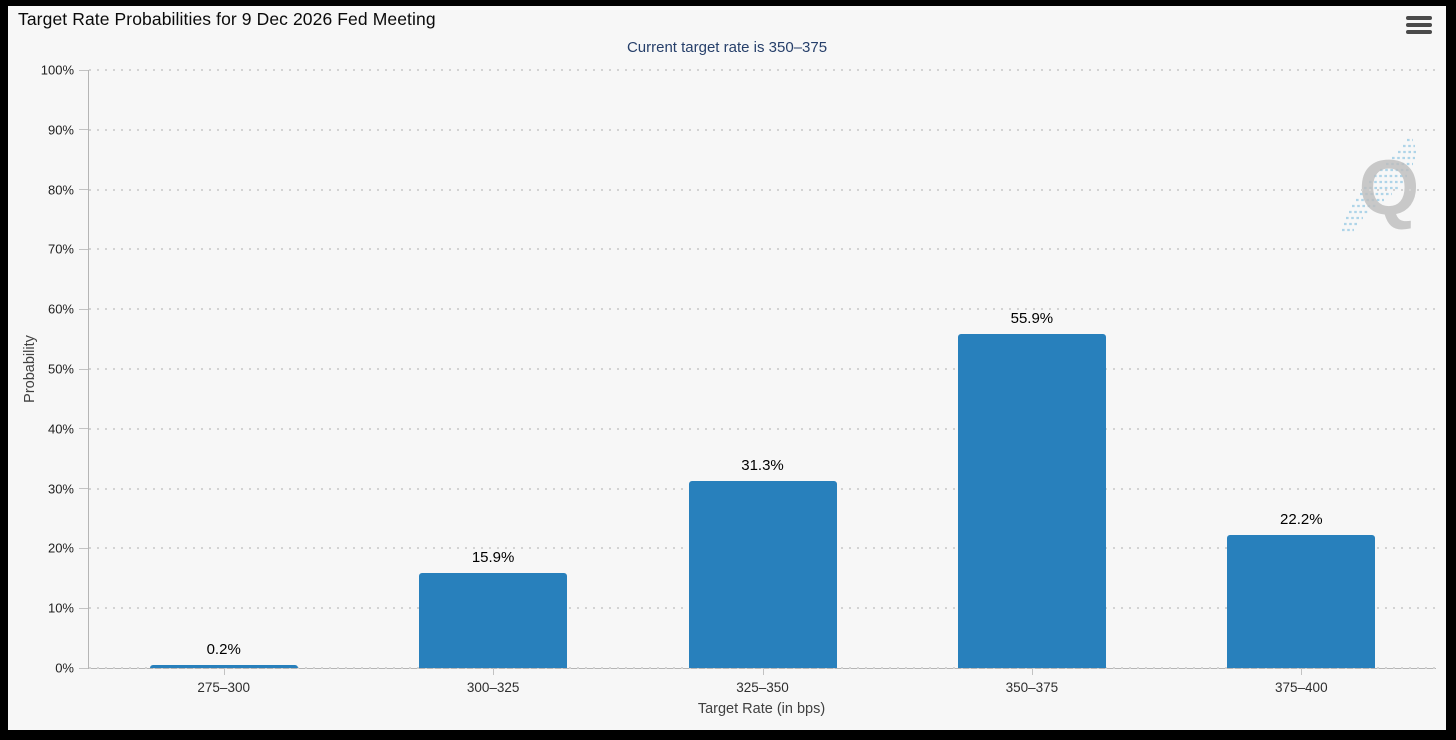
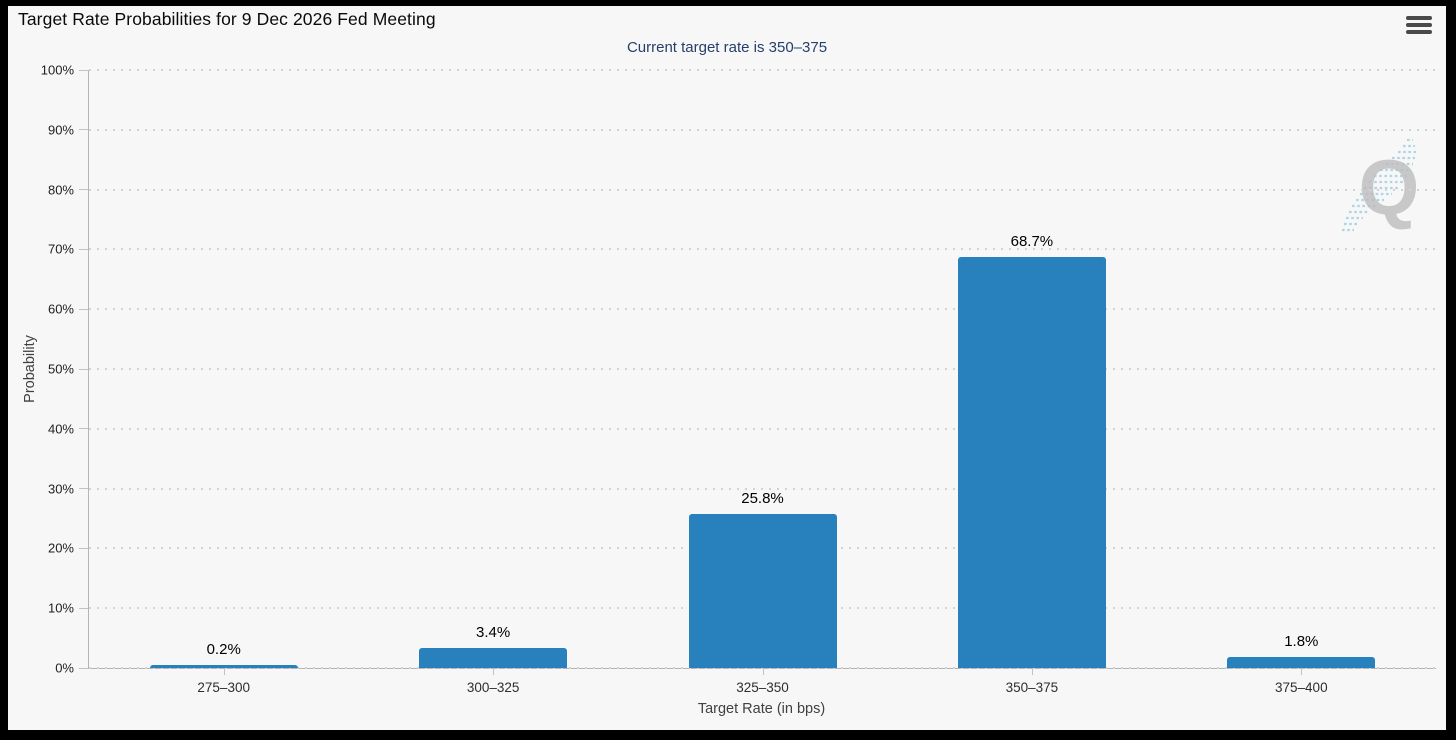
300–325: 15.9% -> 3.4%
325–350: 31.3% -> 25.8%
350–375: 55.9% -> 68.7%
375–400: 22.2% -> 1.8%
